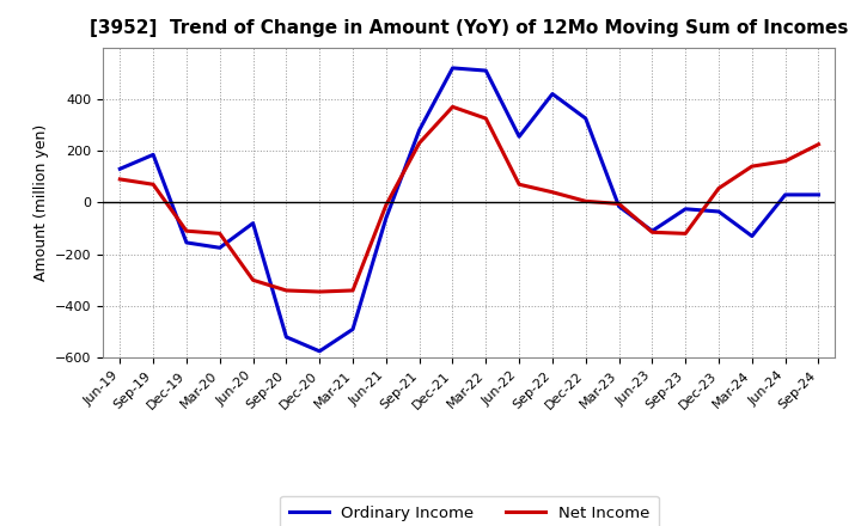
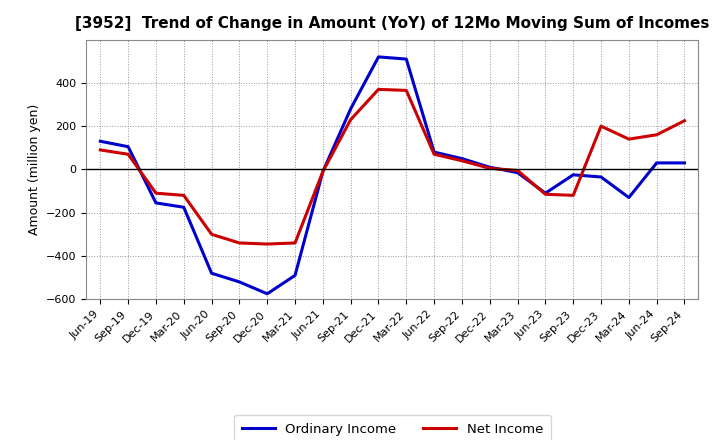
Ordinary Income/Sep-19: 185 -> 105
Ordinary Income/Jun-20: -80 -> -480
Ordinary Income/Jun-21: -60 -> -10
Net Income/Mar-22: 325 -> 365
Ordinary Income/Jun-22: 255 -> 80
Ordinary Income/Sep-22: 420 -> 50
Ordinary Income/Dec-22: 325 -> 10
Net Income/Dec-23: 55 -> 200
